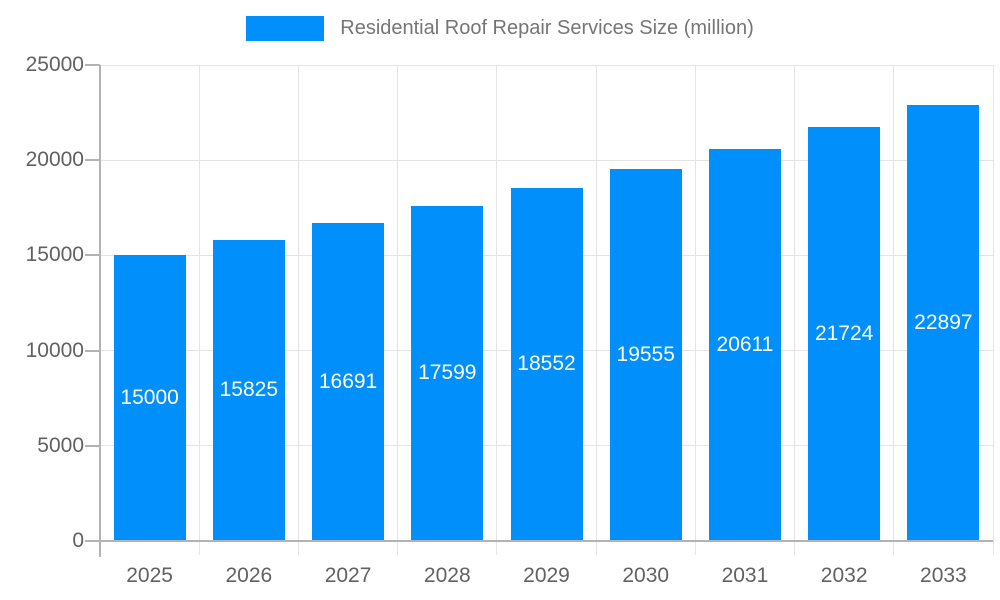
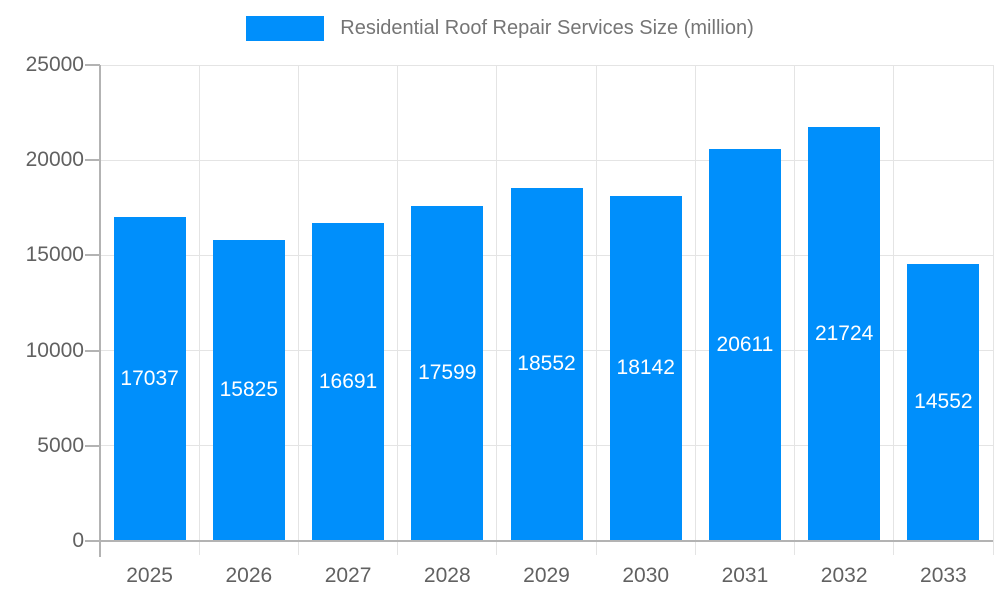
2025: 15000 -> 17037
2030: 19555 -> 18142
2033: 22897 -> 14552
